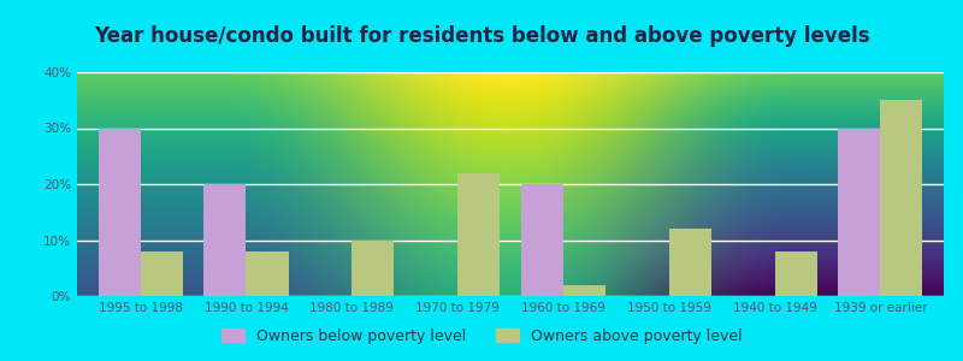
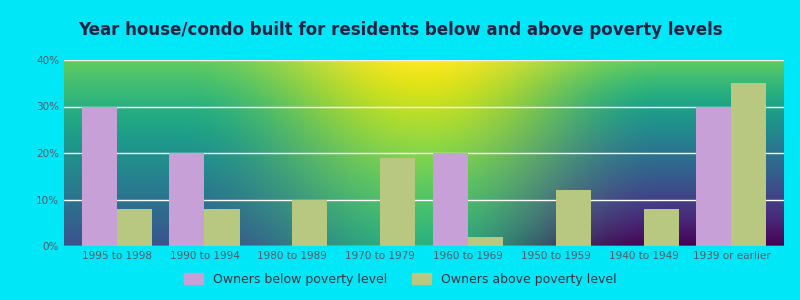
Owners above poverty level/1970 to 1979: 22% -> 19%
